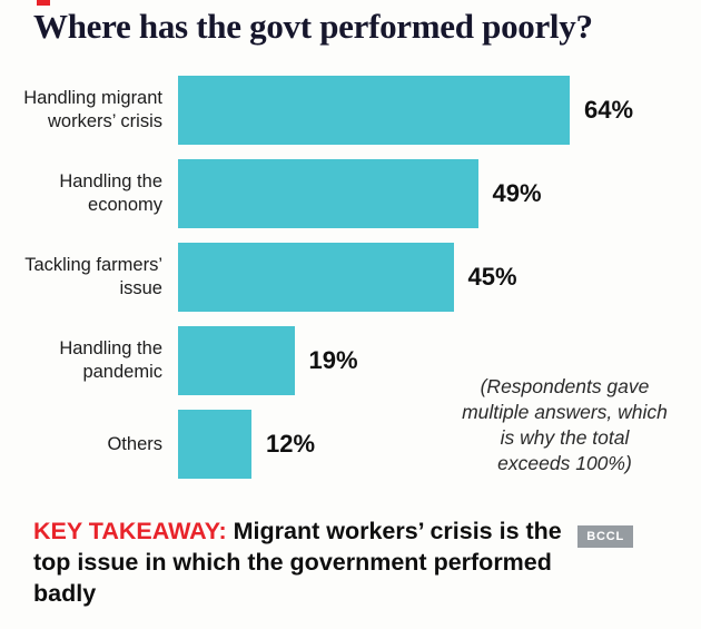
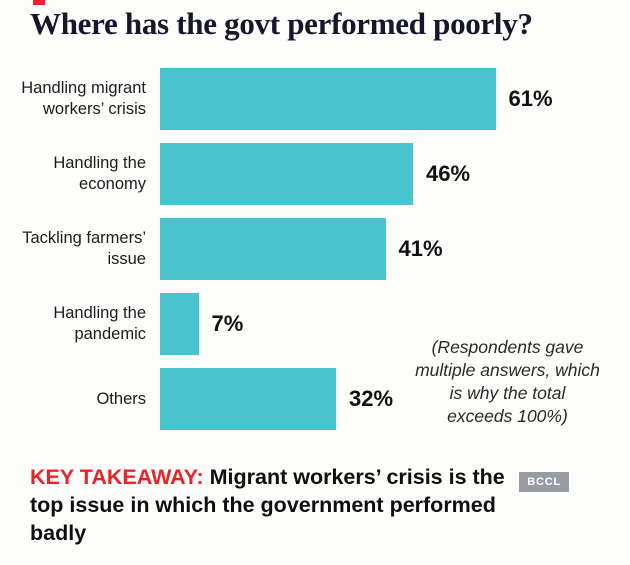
Handling migrant workers’ crisis: 64% -> 61%
Handling the economy: 49% -> 46%
Tackling farmers’ issue: 45% -> 41%
Handling the pandemic: 19% -> 7%
Others: 12% -> 32%
